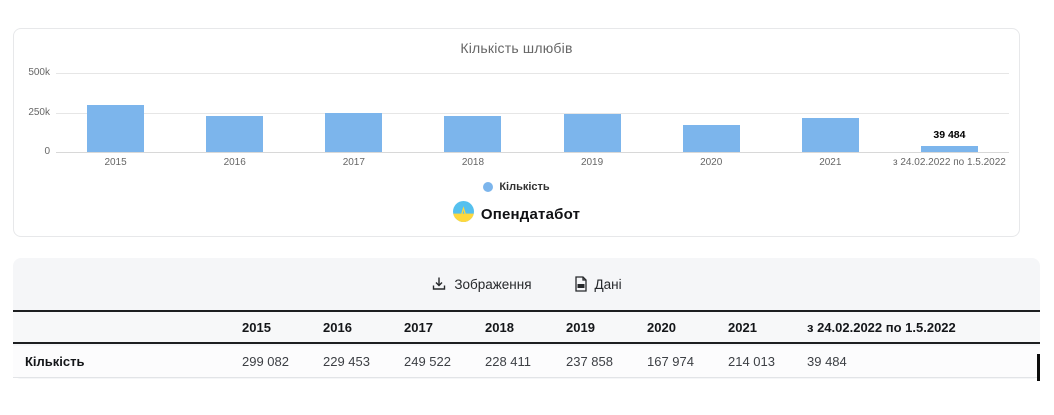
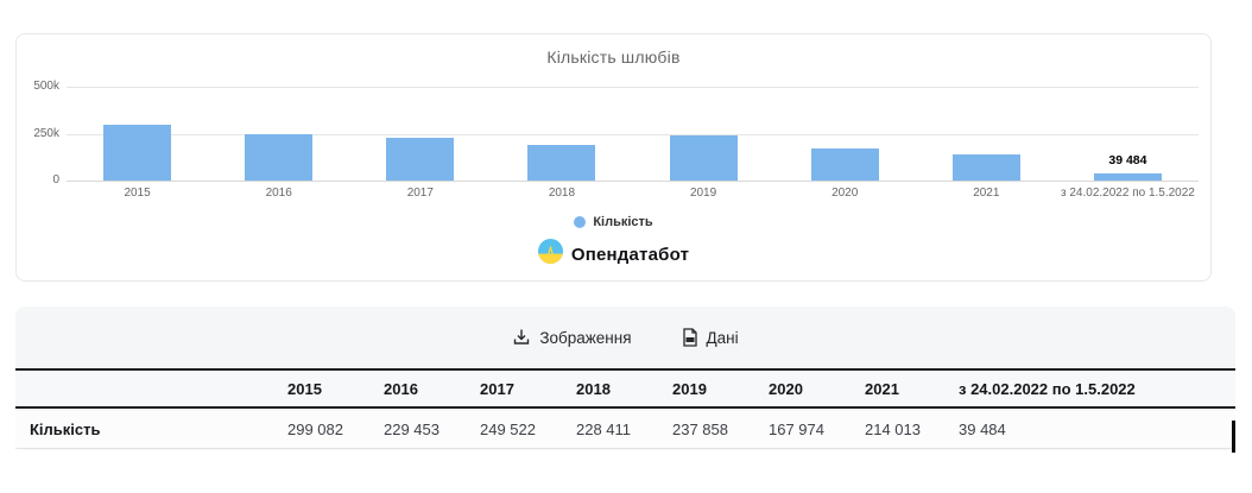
2016: 230k -> 250k
2017: 250k -> 230k
2018: 230k -> 190k
2021: 210k -> 140k
